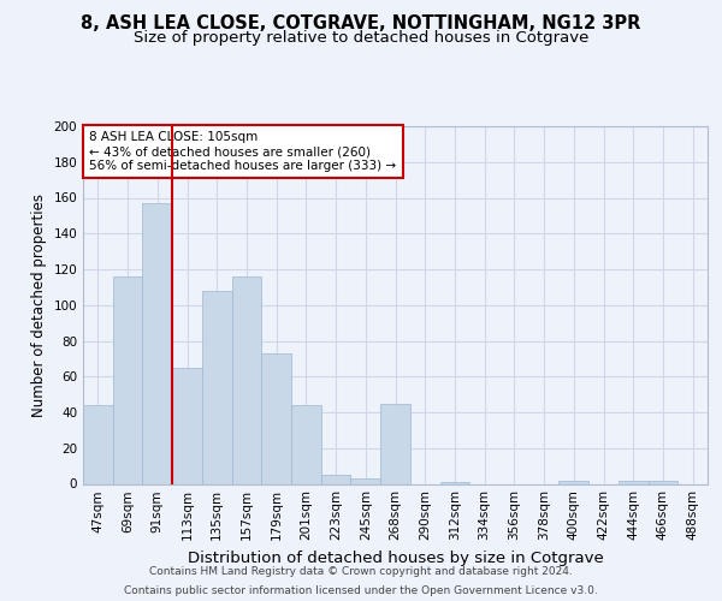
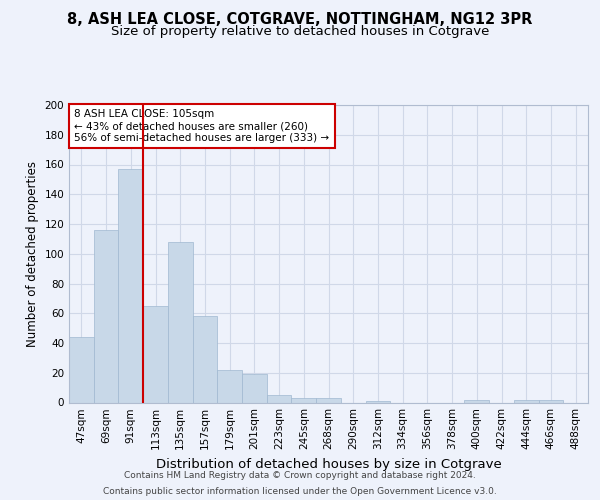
157sqm: 116 -> 58
179sqm: 73 -> 22
201sqm: 44 -> 19
268sqm: 45 -> 3
